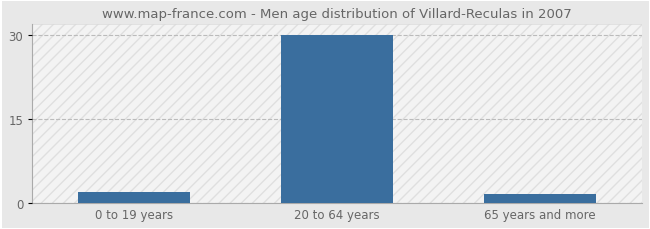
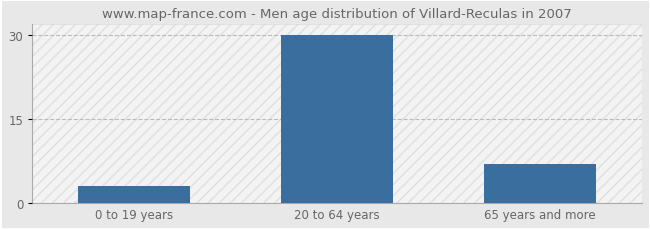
0 to 19 years: 2.0 -> 3.0
65 years and more: 1.5 -> 7.0
